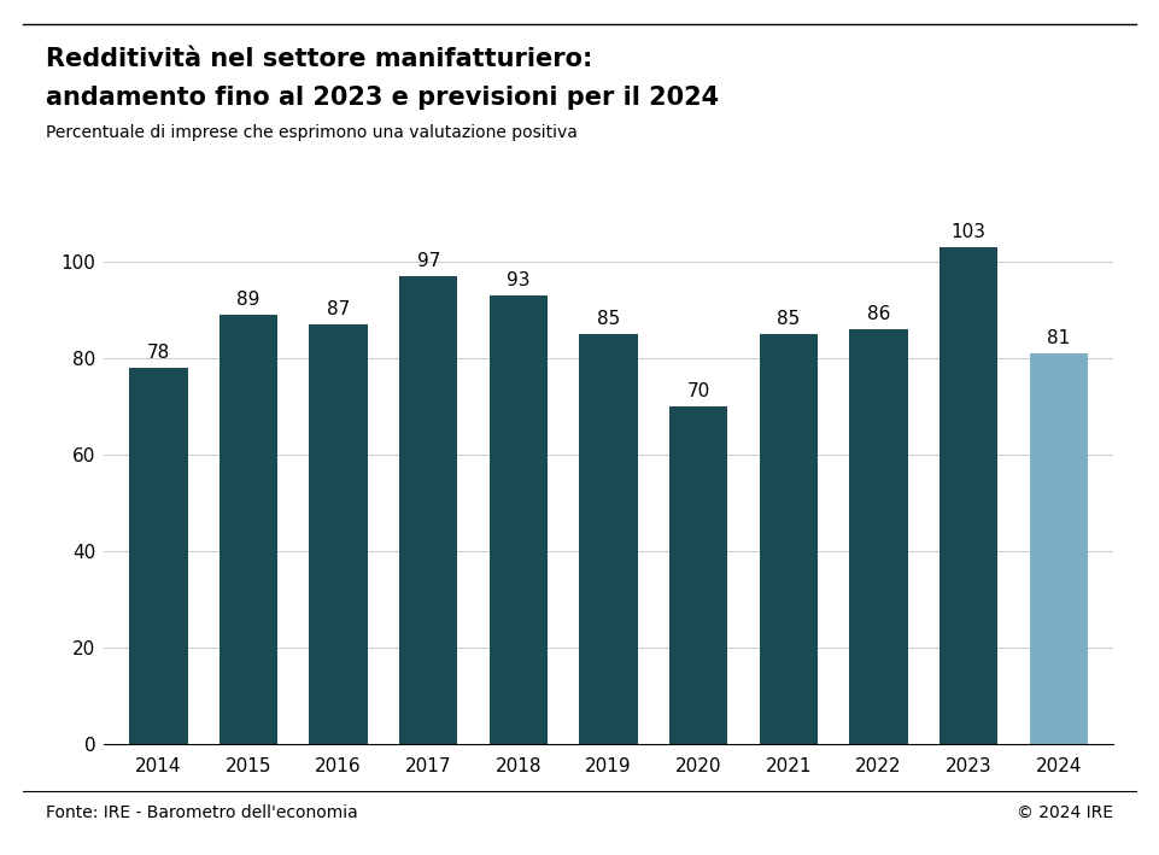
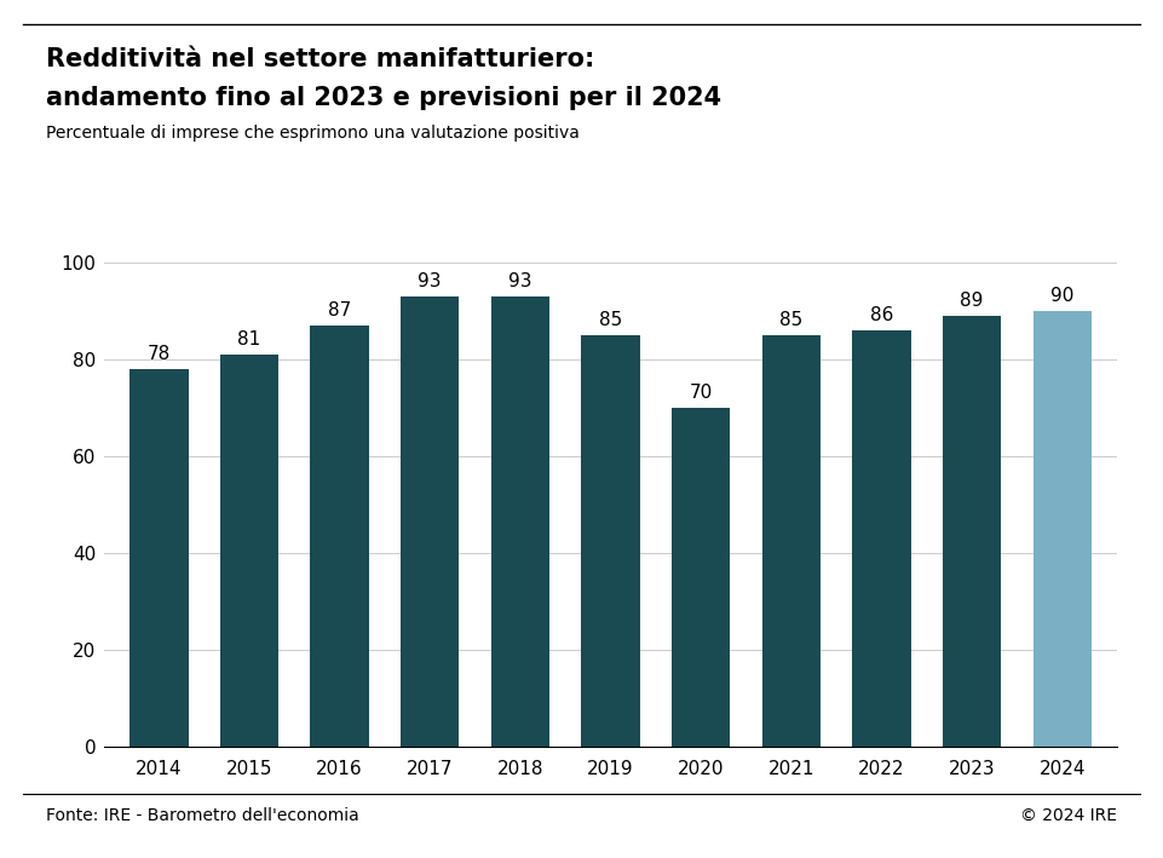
2015: 89 -> 81
2017: 97 -> 93
2023: 103 -> 89
2024: 81 -> 90
